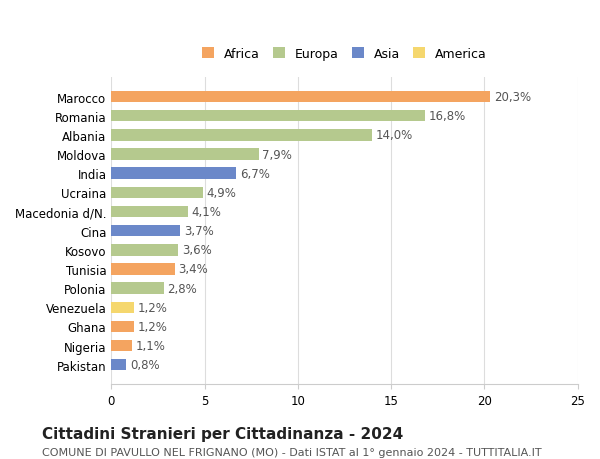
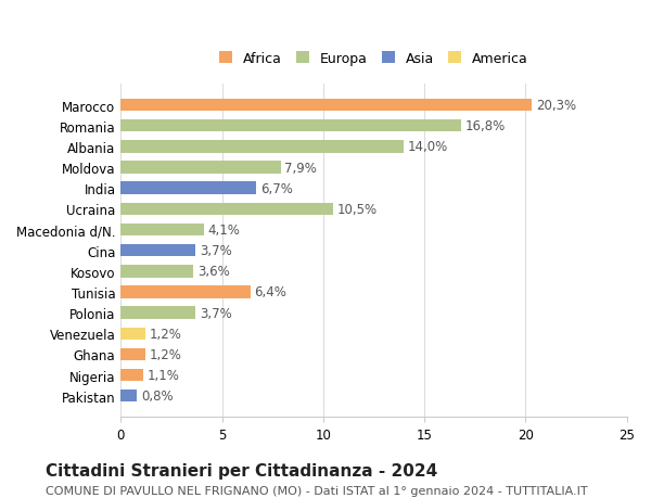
Ucraina: 4,9% -> 10,5%
Tunisia: 3,4% -> 6,4%
Polonia: 2,8% -> 3,7%
